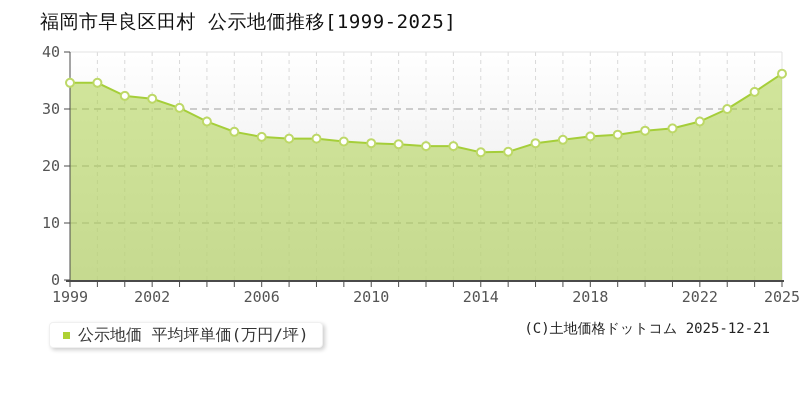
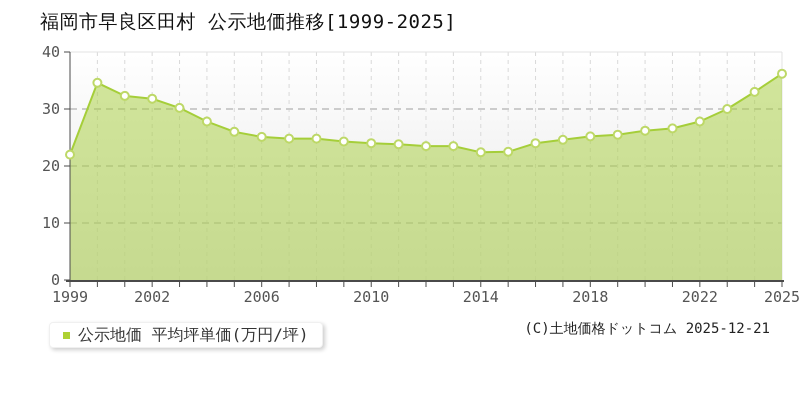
1999: 35 -> 22
